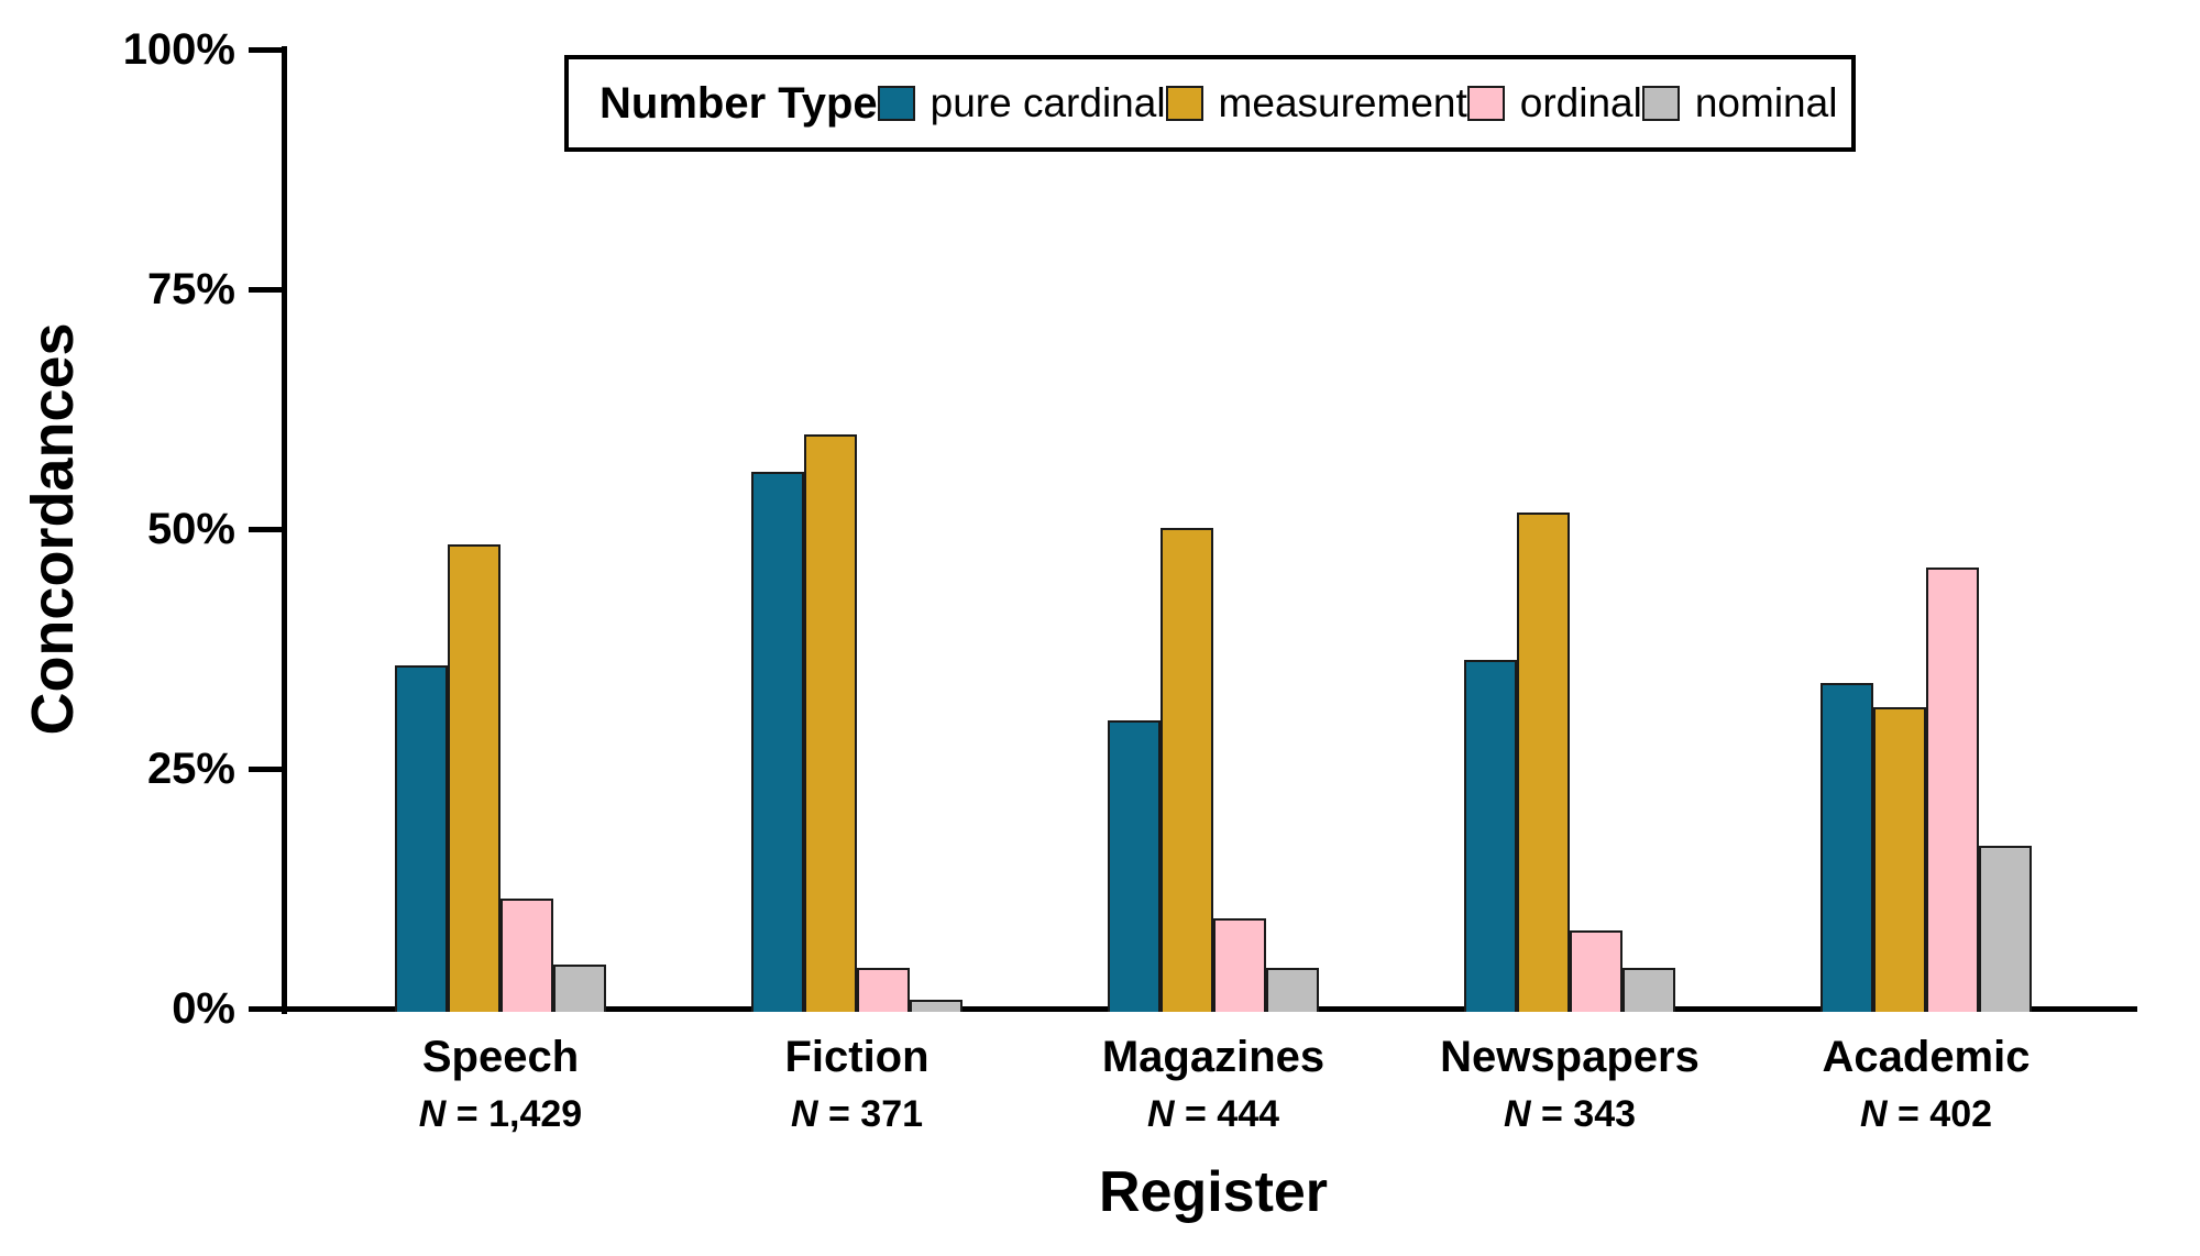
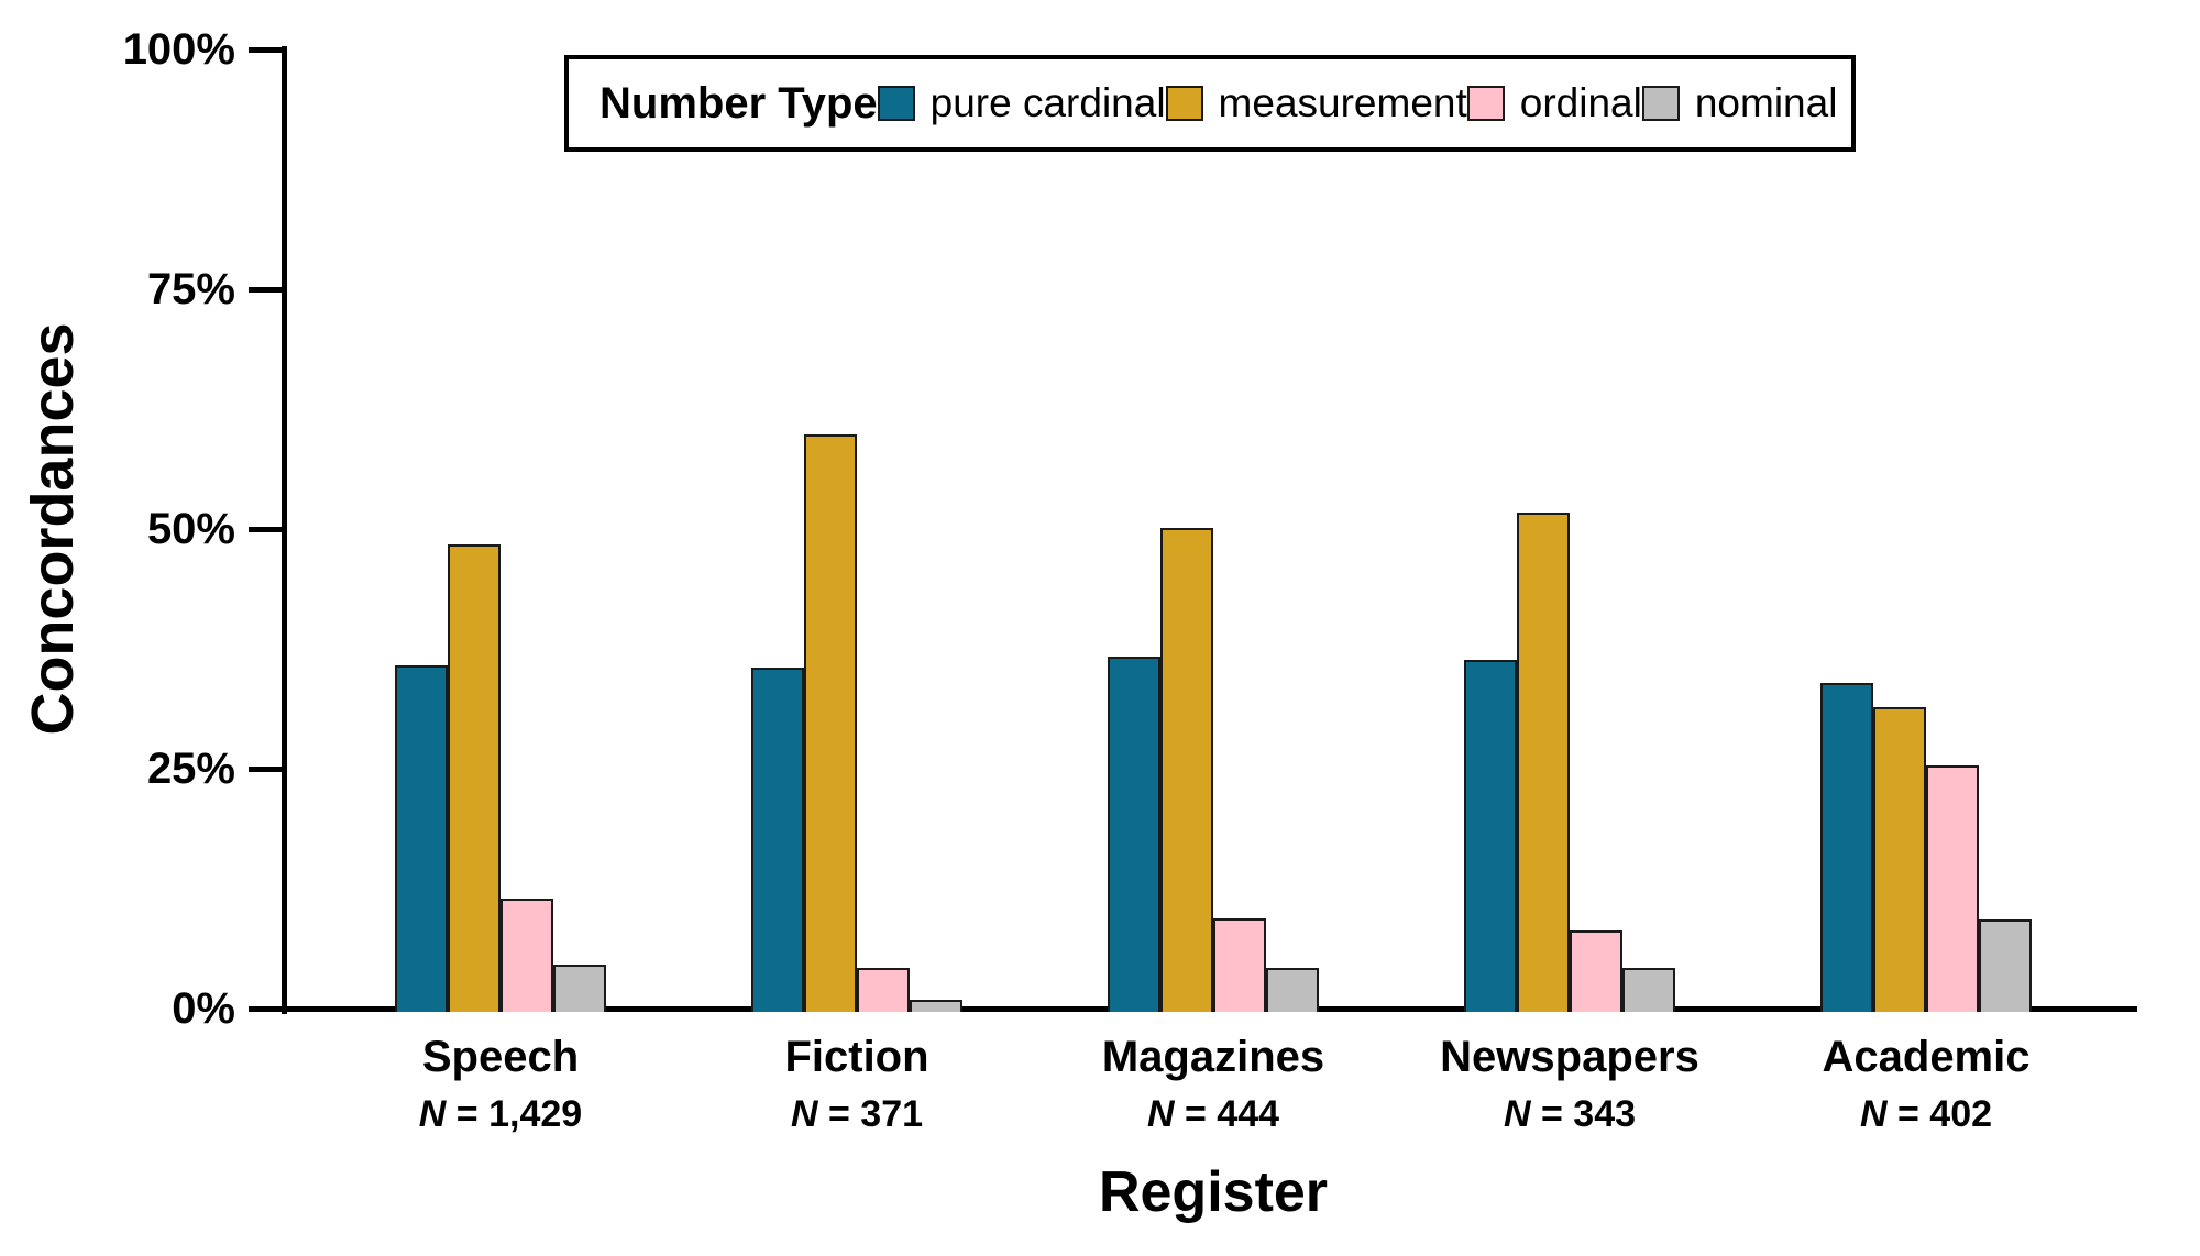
pure cardinal/Fiction: 56% -> 36%
pure cardinal/Magazines: 30% -> 37%
ordinal/Academic: 46% -> 25%
nominal/Academic: 17% -> 9%
